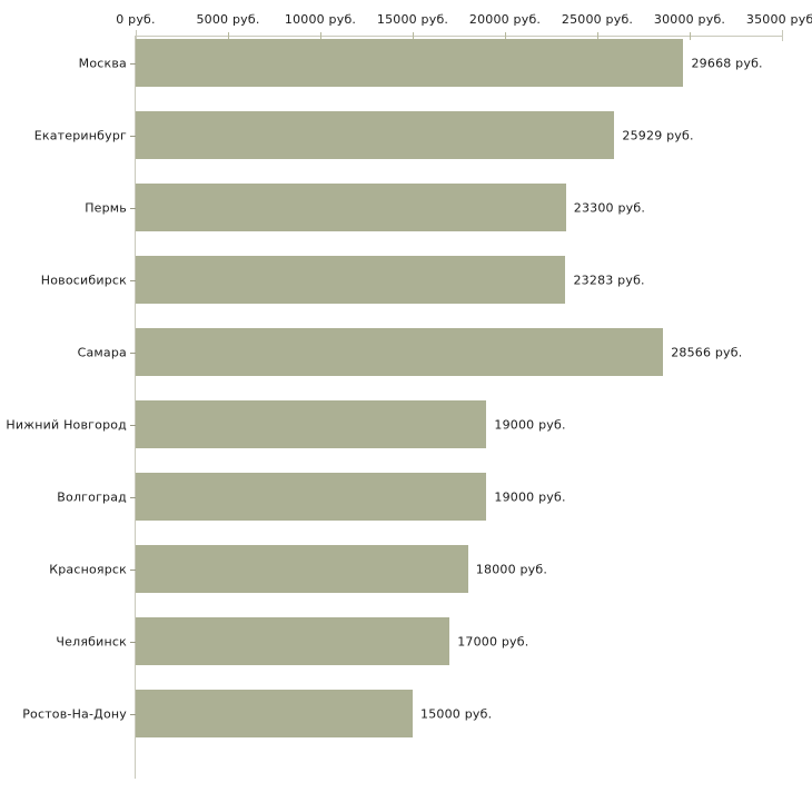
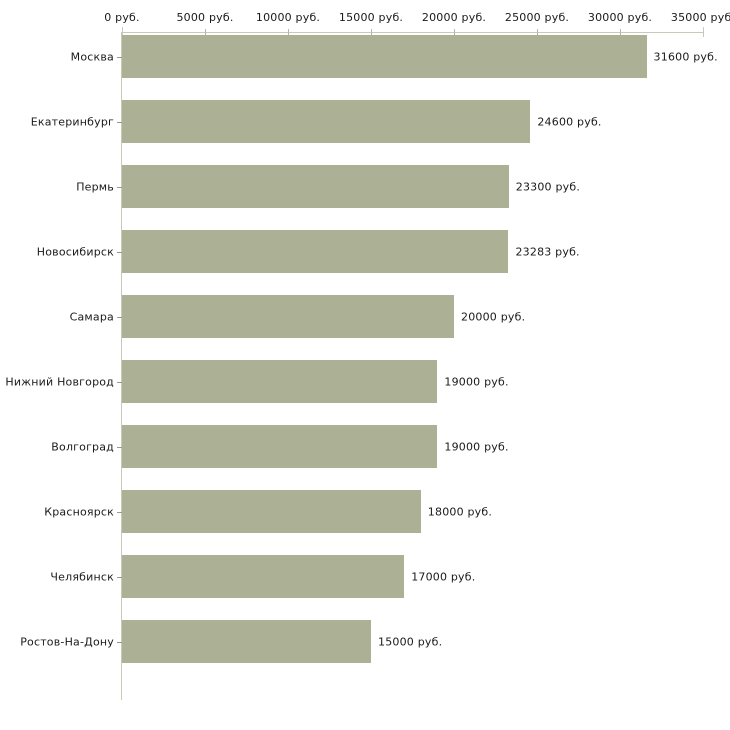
Москва: 29668 -> 31600
Екатеринбург: 25929 -> 24600
Самара: 28566 -> 20000
